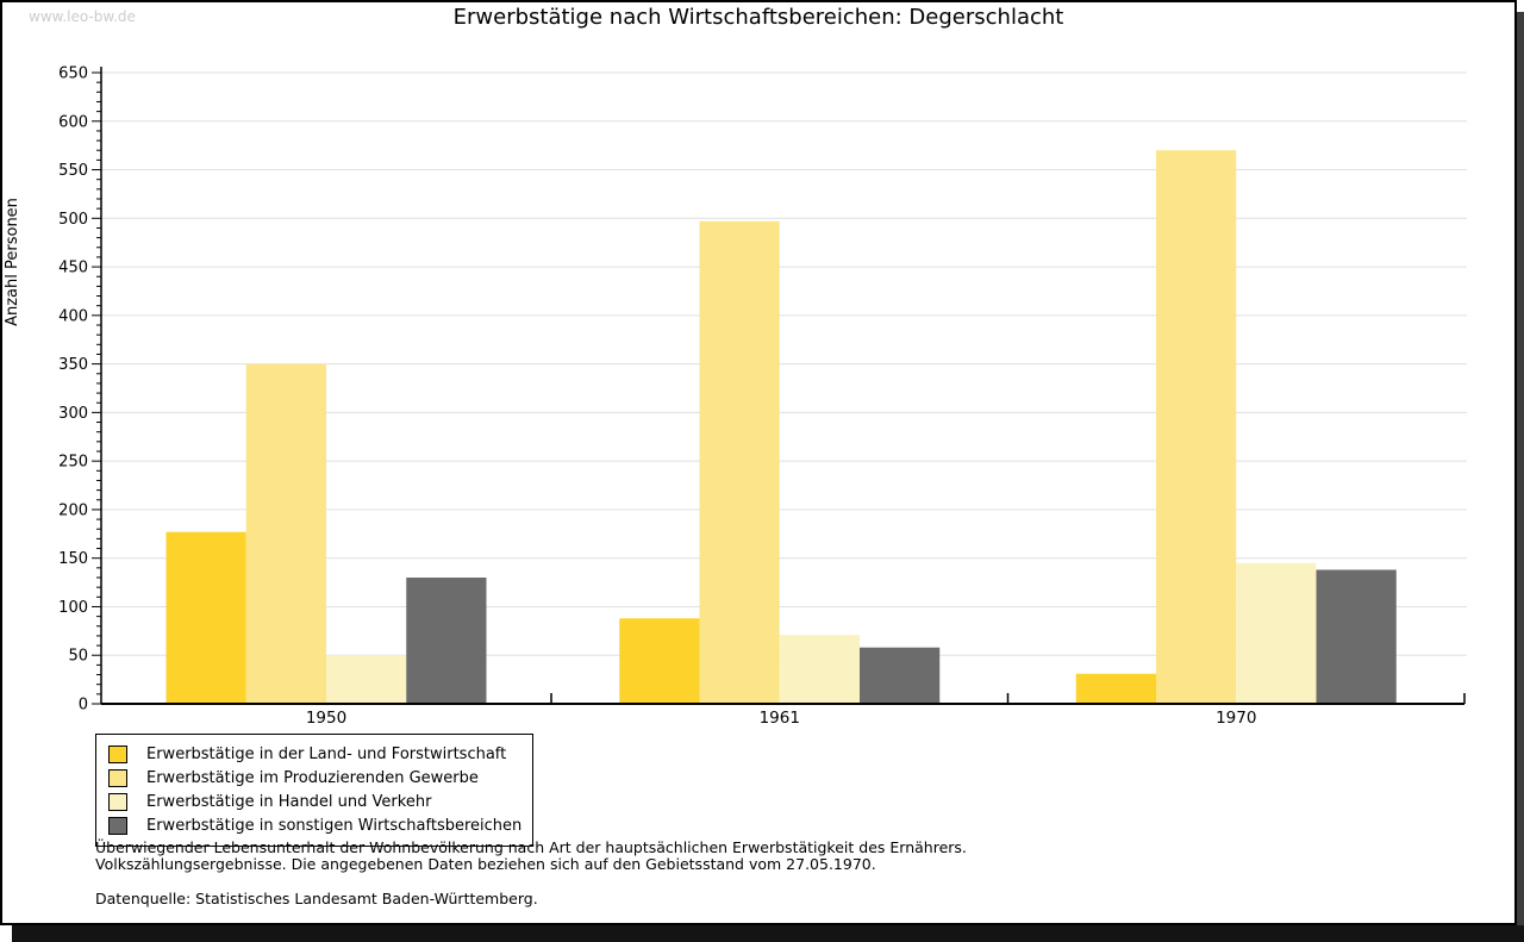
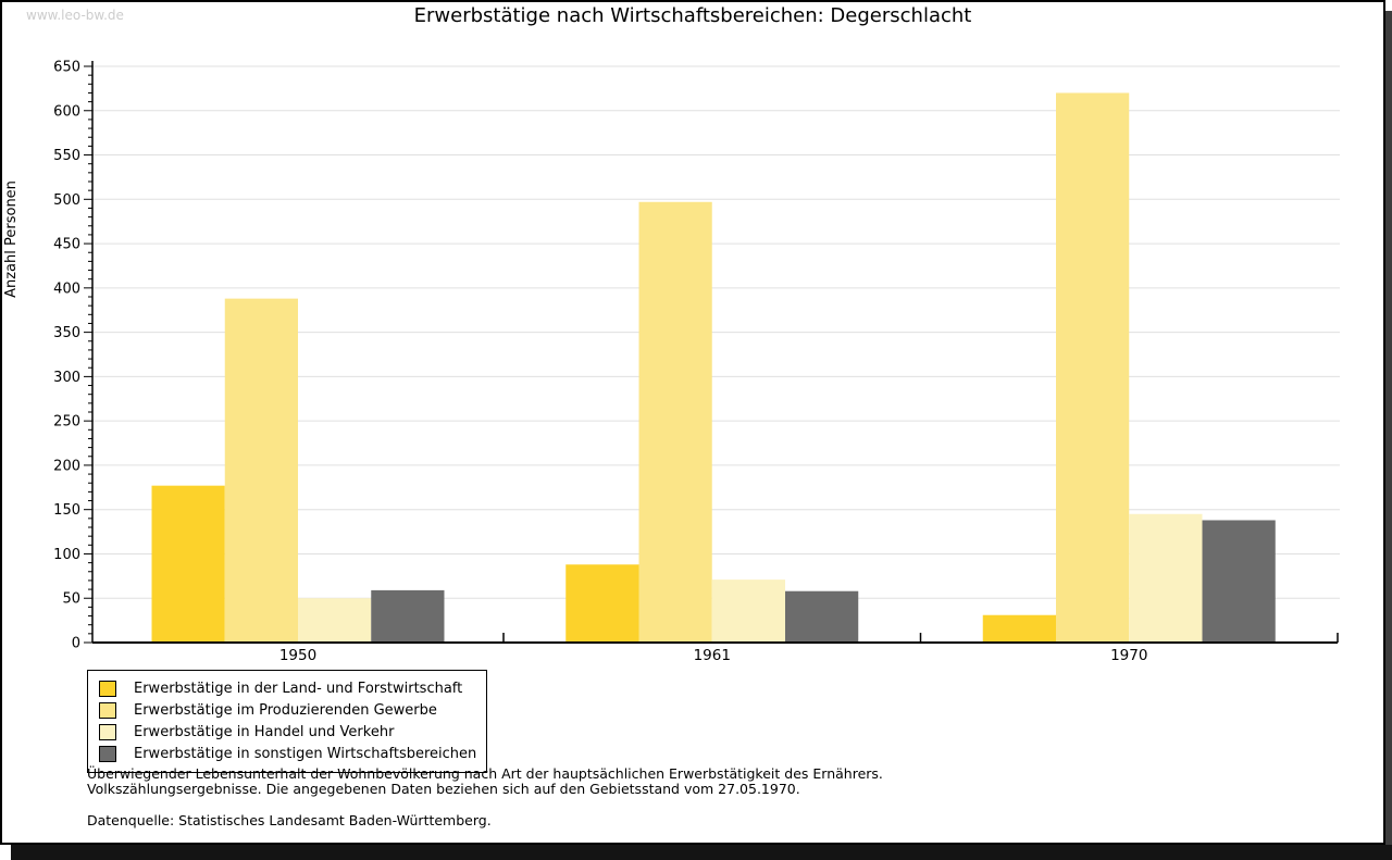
Erwerbstätige im Produzierenden Gewerbe/1950: 350 -> 390
Erwerbstätige in sonstigen Wirtschaftsbereichen/1950: 130 -> 60
Erwerbstätige im Produzierenden Gewerbe/1970: 570 -> 620
